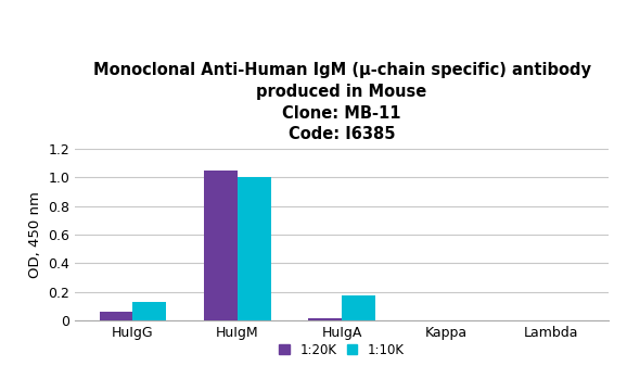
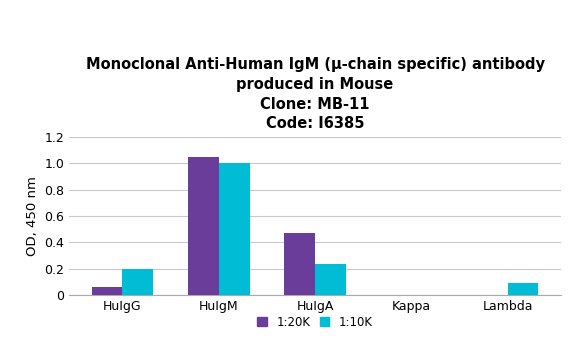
1:10K/HuIgG: 0.13 -> 0.20
1:20K/HuIgA: 0.02 -> 0.47
1:10K/HuIgA: 0.17 -> 0.24
1:10K/Lambda: 0.00 -> 0.09
